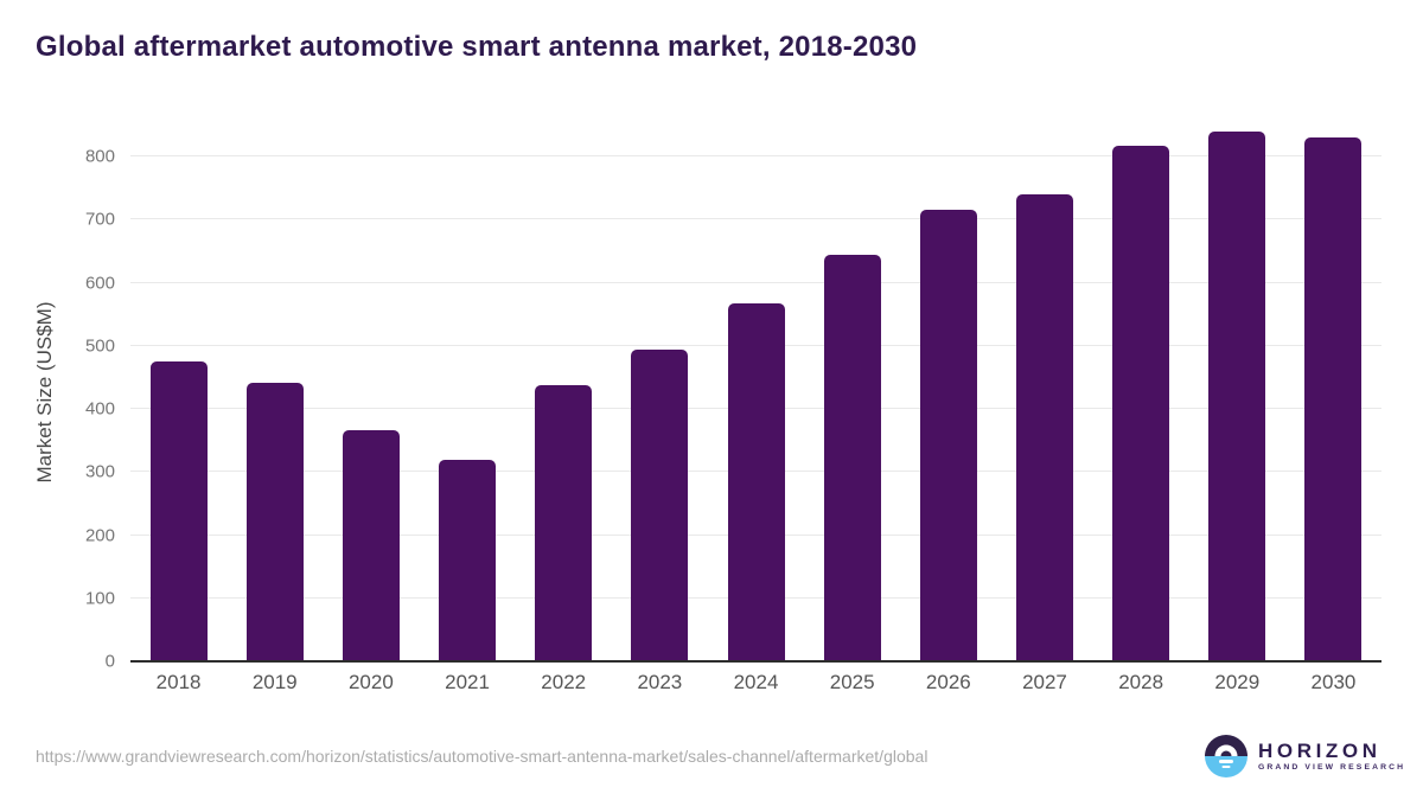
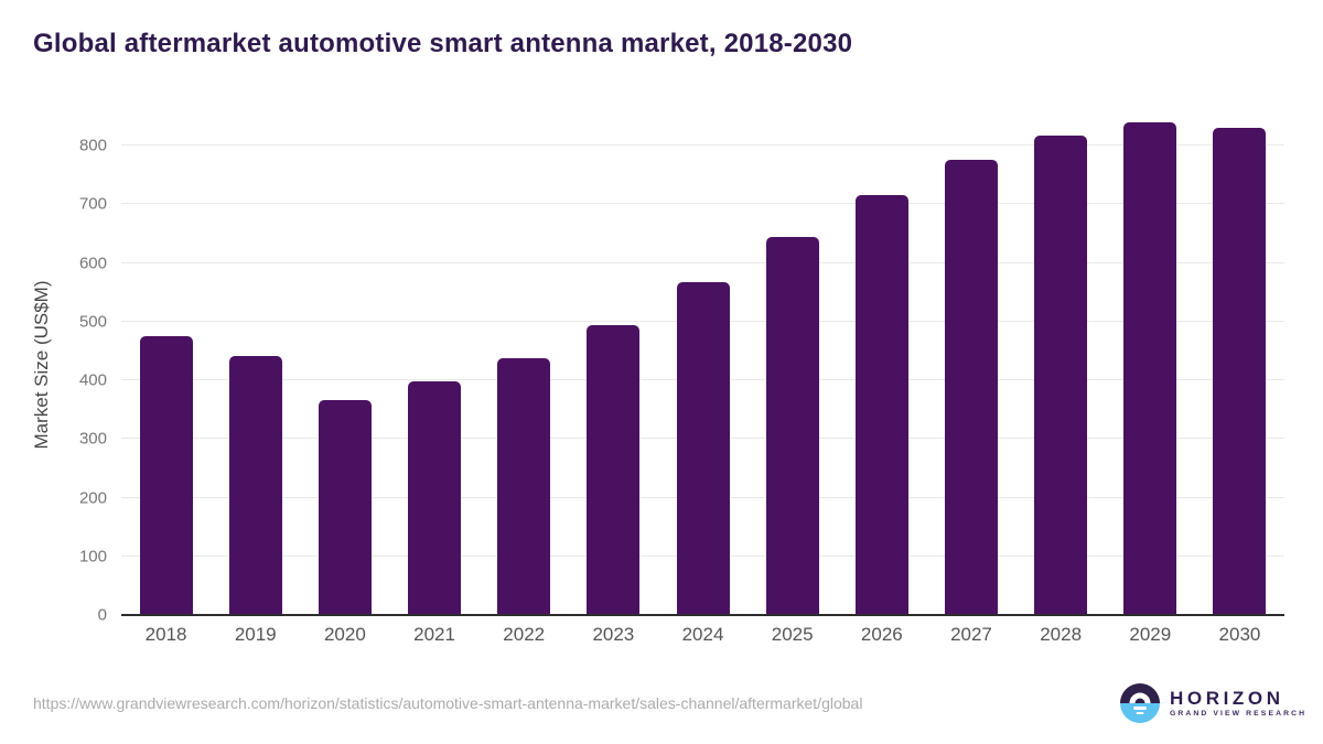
2021: 320 -> 400
2027: 740 -> 780
